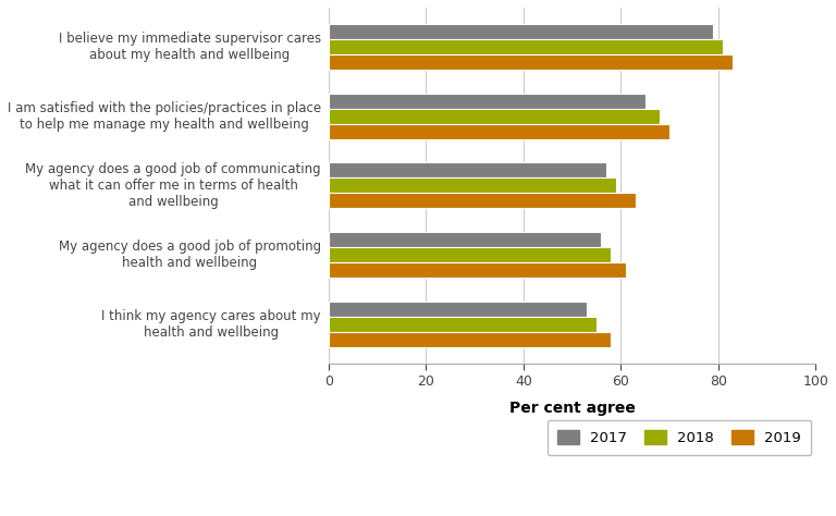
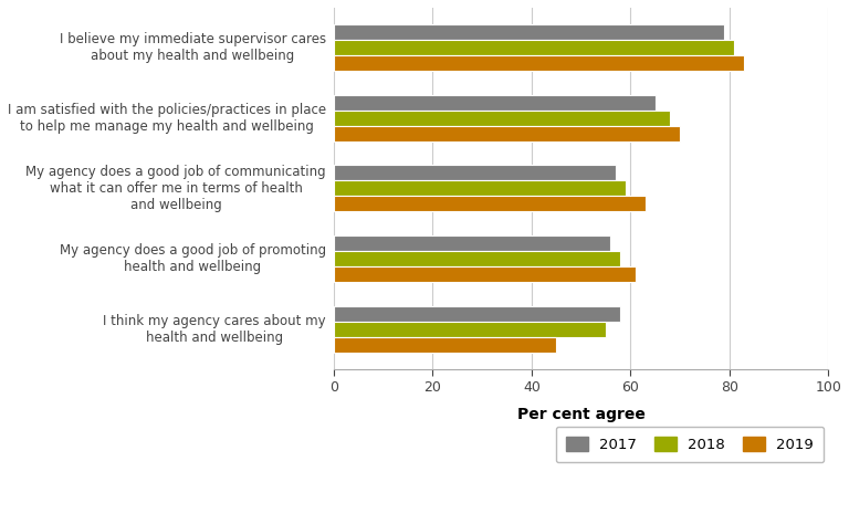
2017/I think my agency cares about my health and wellbeing: 53 -> 58
2019/I think my agency cares about my health and wellbeing: 58 -> 45
